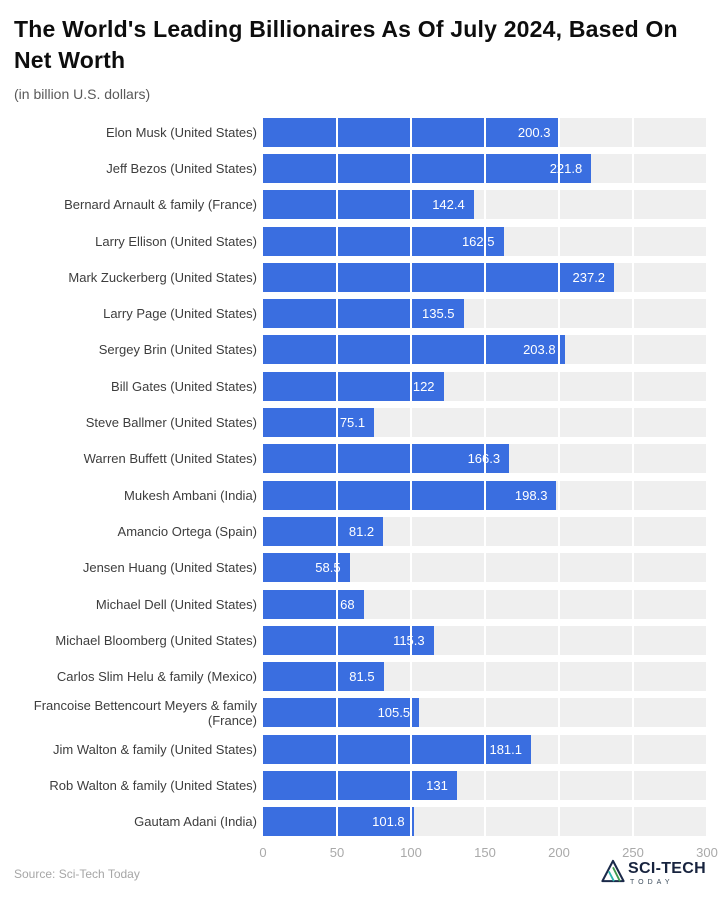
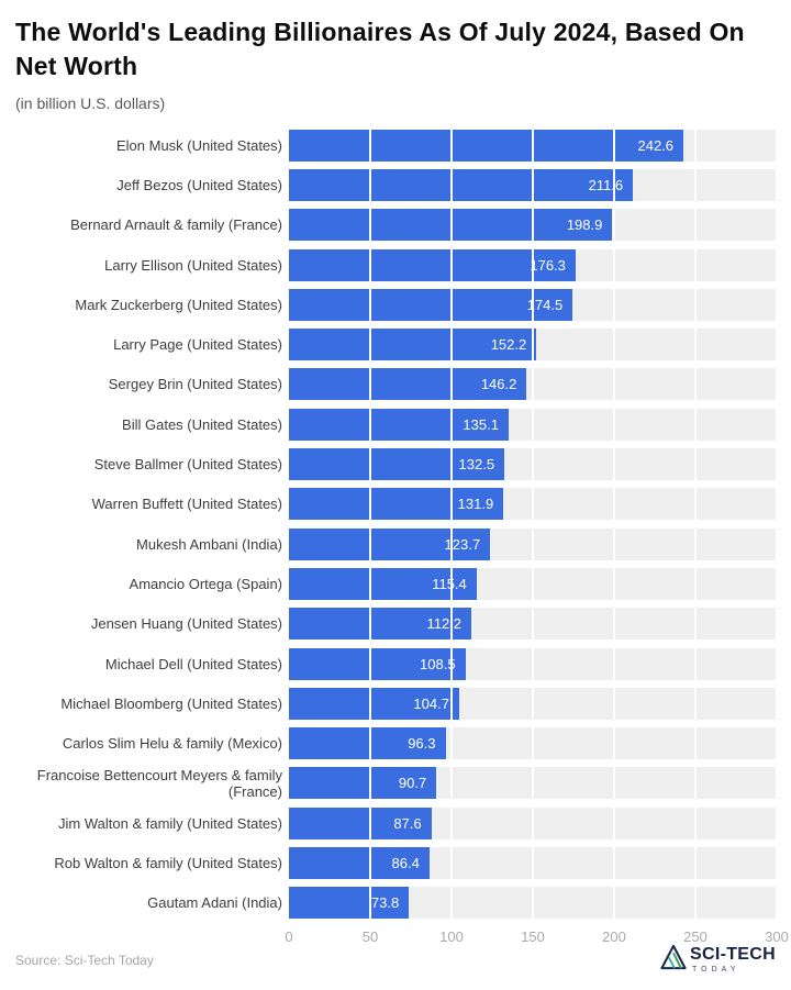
Elon Musk (United States): 200.3 -> 242.6
Jeff Bezos (United States): 221.8 -> 211.6
Bernard Arnault & family (France): 142.4 -> 198.9
Larry Ellison (United States): 162.5 -> 176.3
Mark Zuckerberg (United States): 237.2 -> 174.5
Larry Page (United States): 135.5 -> 152.2
Sergey Brin (United States): 203.8 -> 146.2
Bill Gates (United States): 122 -> 135.1
Steve Ballmer (United States): 75.1 -> 132.5
Warren Buffett (United States): 166.3 -> 131.9
Mukesh Ambani (India): 198.3 -> 123.7
Amancio Ortega (Spain): 81.2 -> 115.4
Jensen Huang (United States): 58.5 -> 112.2
Michael Dell (United States): 68 -> 108.5
Michael Bloomberg (United States): 115.3 -> 104.7
Carlos Slim Helu & family (Mexico): 81.5 -> 96.3
Francoise Bettencourt Meyers & family (France): 105.5 -> 90.7
Jim Walton & family (United States): 181.1 -> 87.6
Rob Walton & family (United States): 131 -> 86.4
Gautam Adani (India): 101.8 -> 73.8
